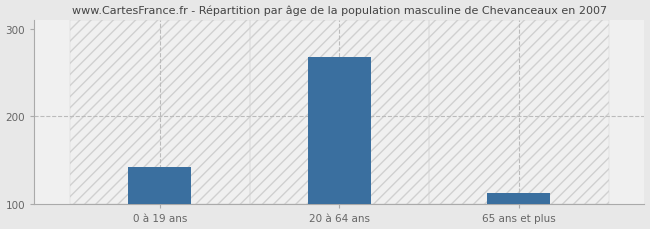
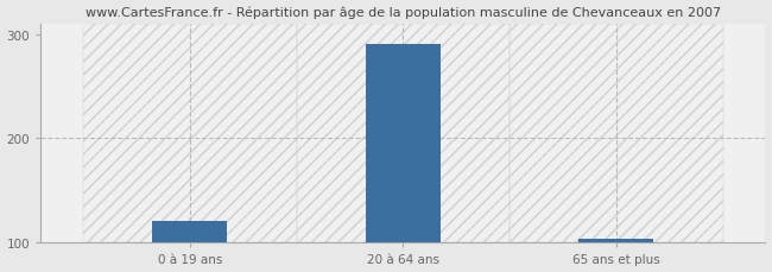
0 à 19 ans: 142 -> 120
20 à 64 ans: 268 -> 290
65 ans et plus: 112 -> 103
